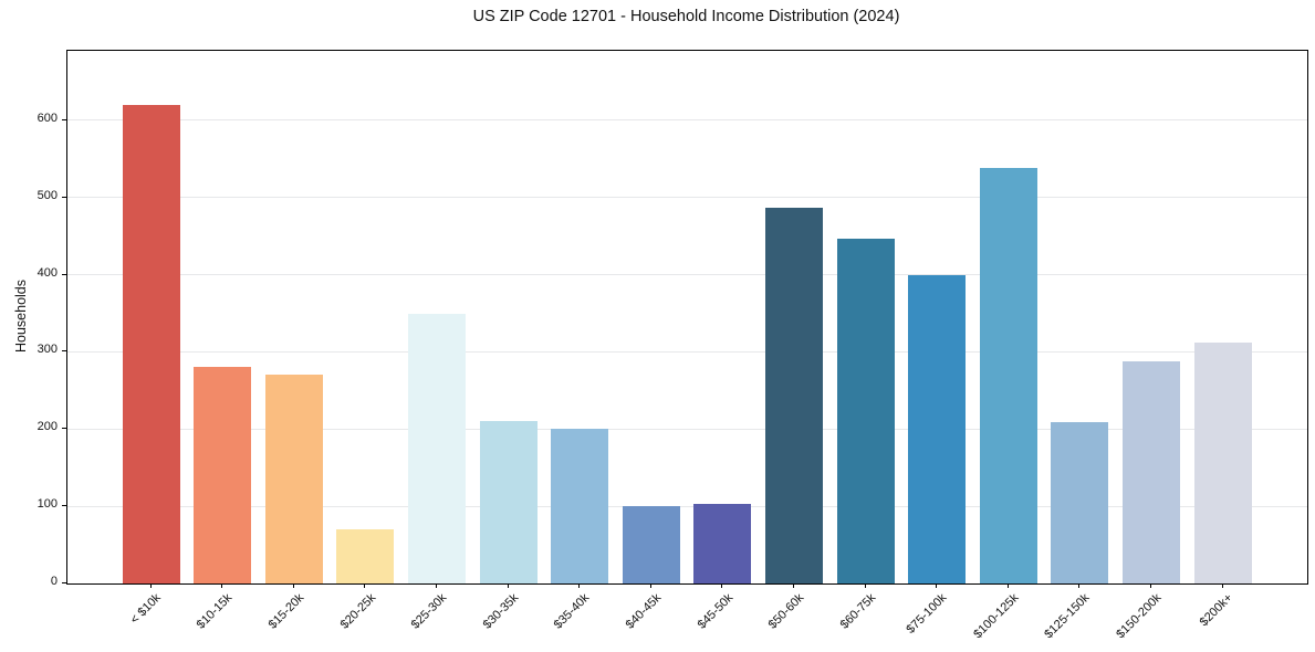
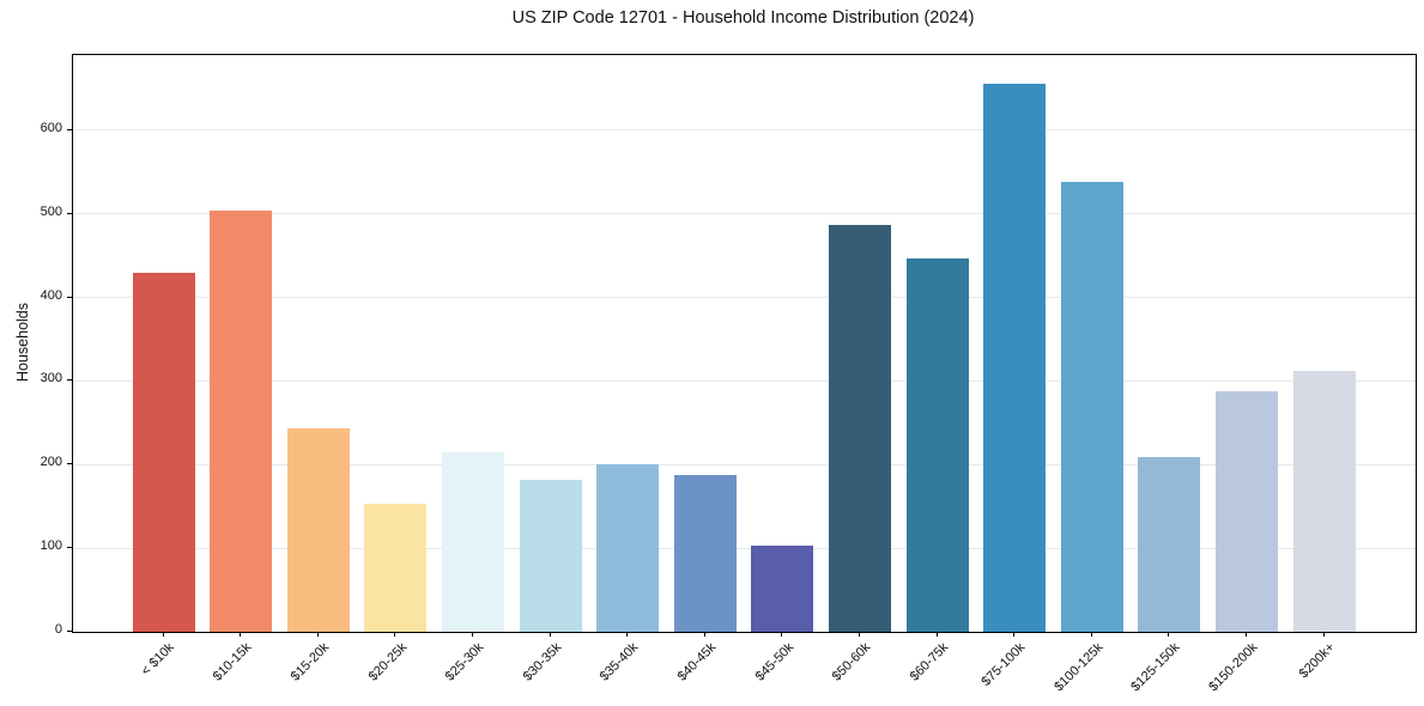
< $10k: 620 -> 430
$10-15k: 280 -> 500
$15-20k: 270 -> 240
$20-25k: 70 -> 150
$25-30k: 350 -> 220
$30-35k: 210 -> 180
$40-45k: 100 -> 190
$75-100k: 400 -> 660
